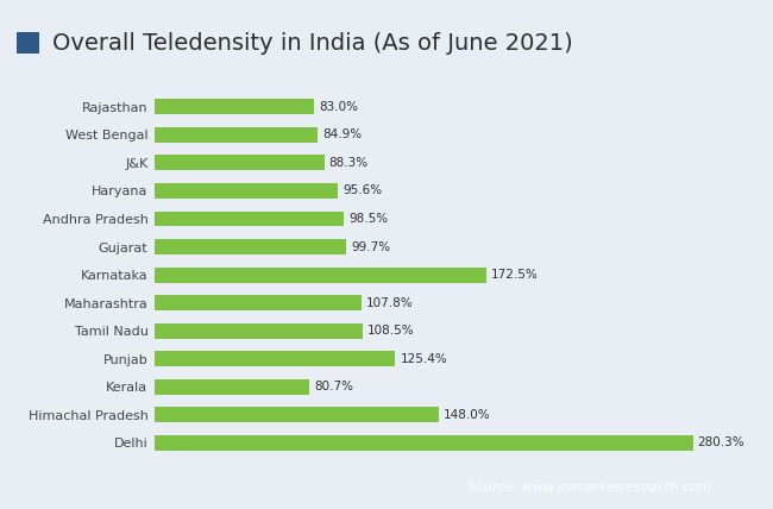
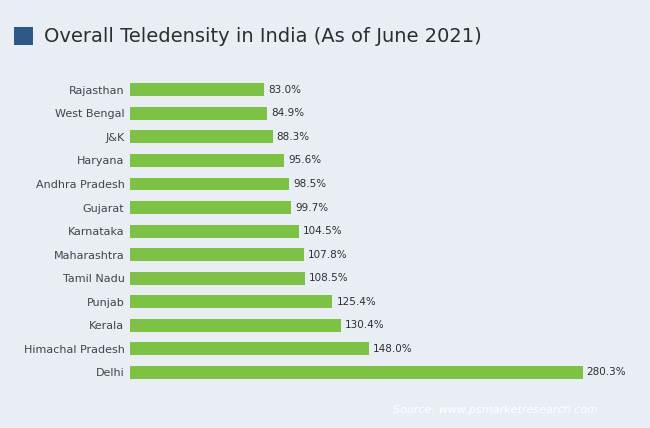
Karnataka: 172.5% -> 104.5%
Kerala: 80.7% -> 130.4%
